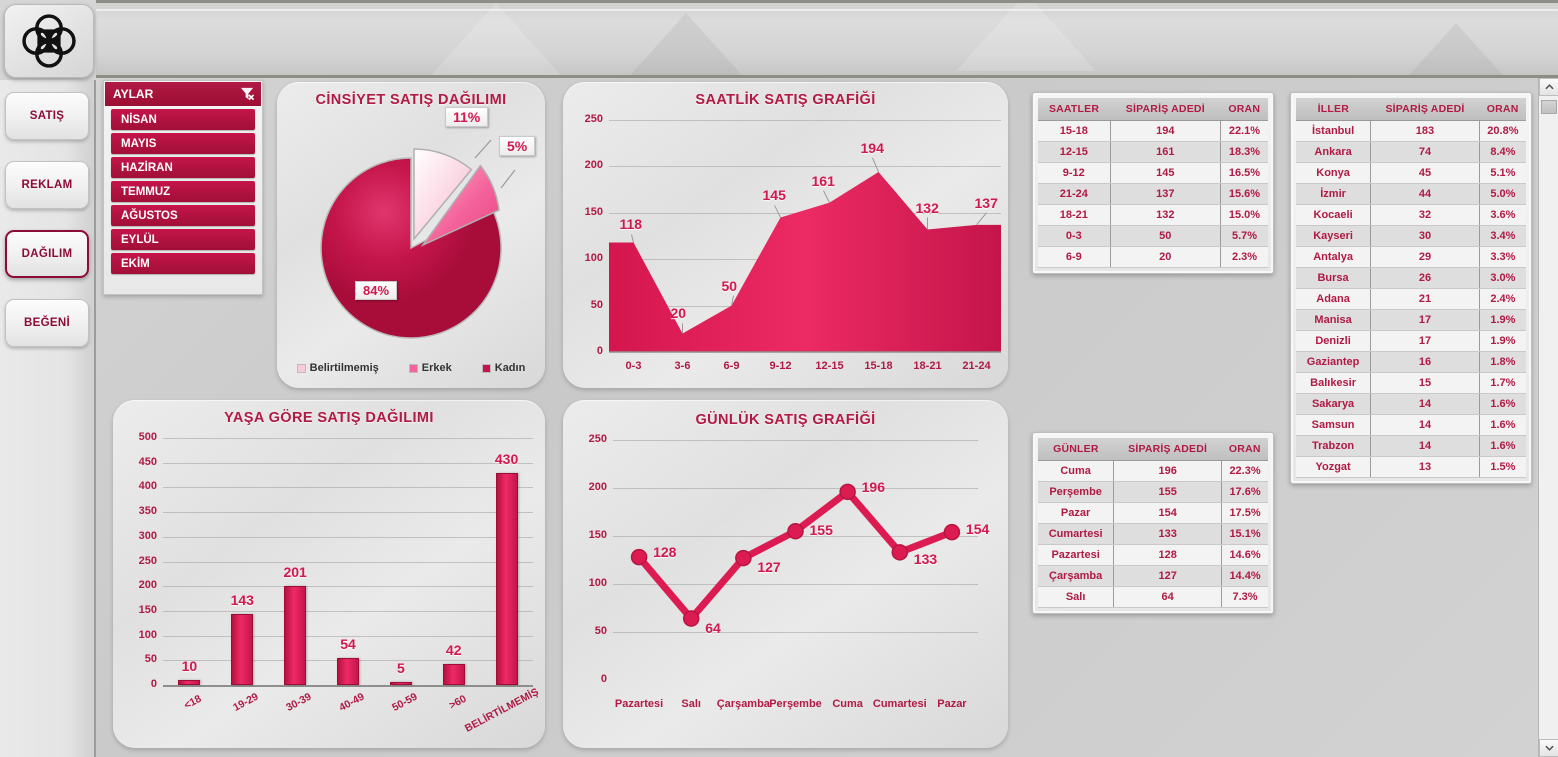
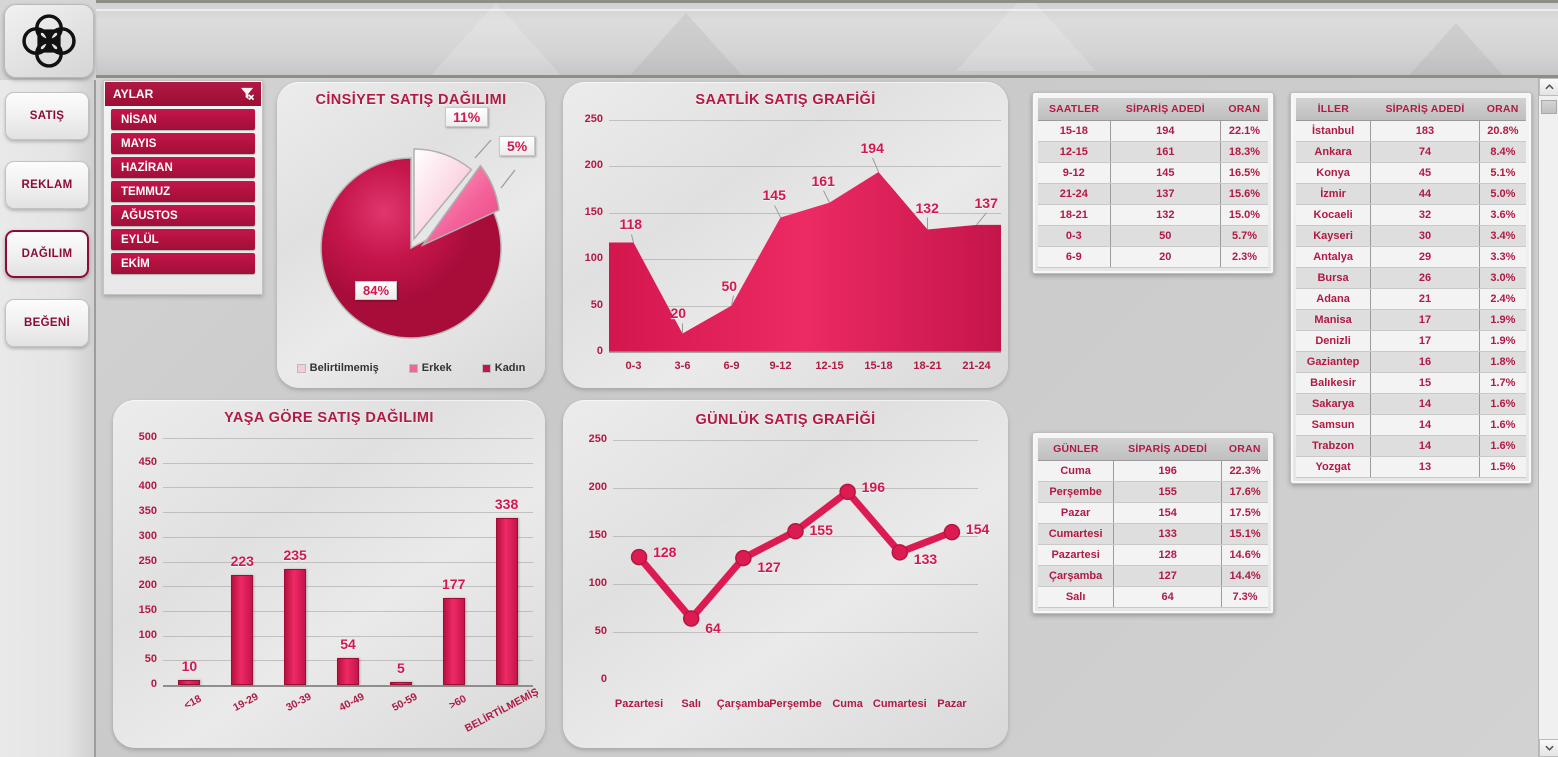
YAŞA GÖRE SATIŞ DAĞILIMI/19-29: 143 -> 223
YAŞA GÖRE SATIŞ DAĞILIMI/30-39: 201 -> 235
YAŞA GÖRE SATIŞ DAĞILIMI/>60: 42 -> 177
YAŞA GÖRE SATIŞ DAĞILIMI/BELİRTİLMEMİŞ: 430 -> 338
